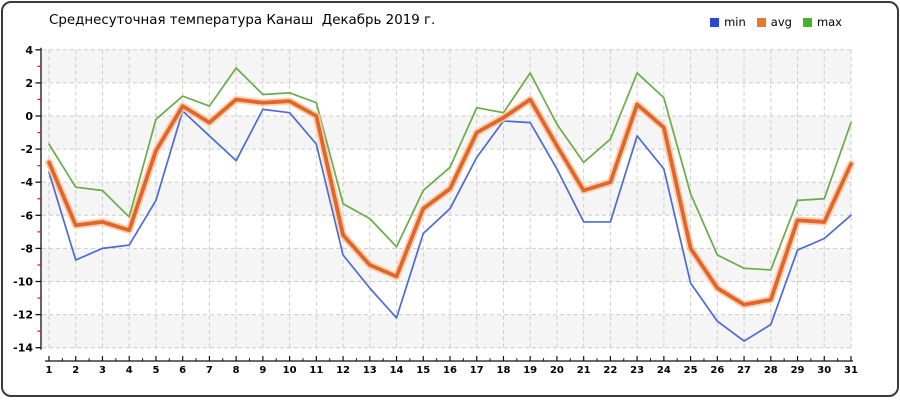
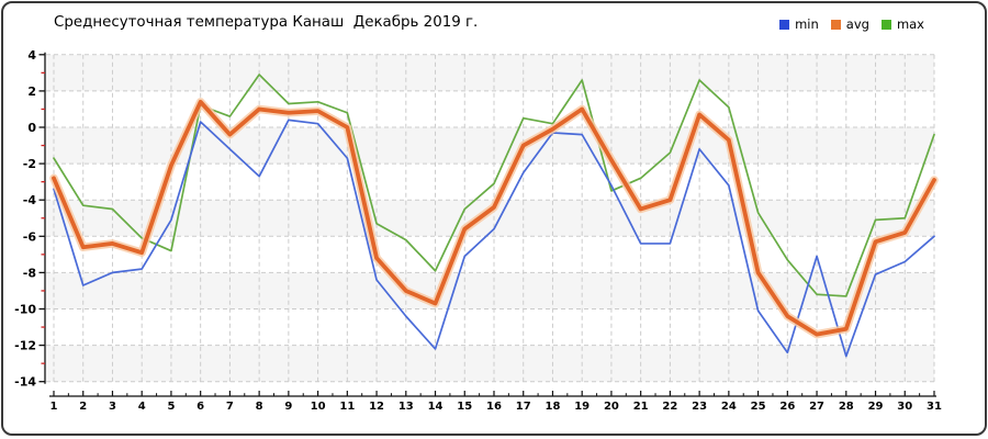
max/5: -0.2 -> -6.8
avg/6: 0.6 -> 1.4
max/20: -0.5 -> -3.5
max/26: -8.4 -> -7.3
min/27: -13.6 -> -7.1
avg/30: -6.4 -> -5.8
